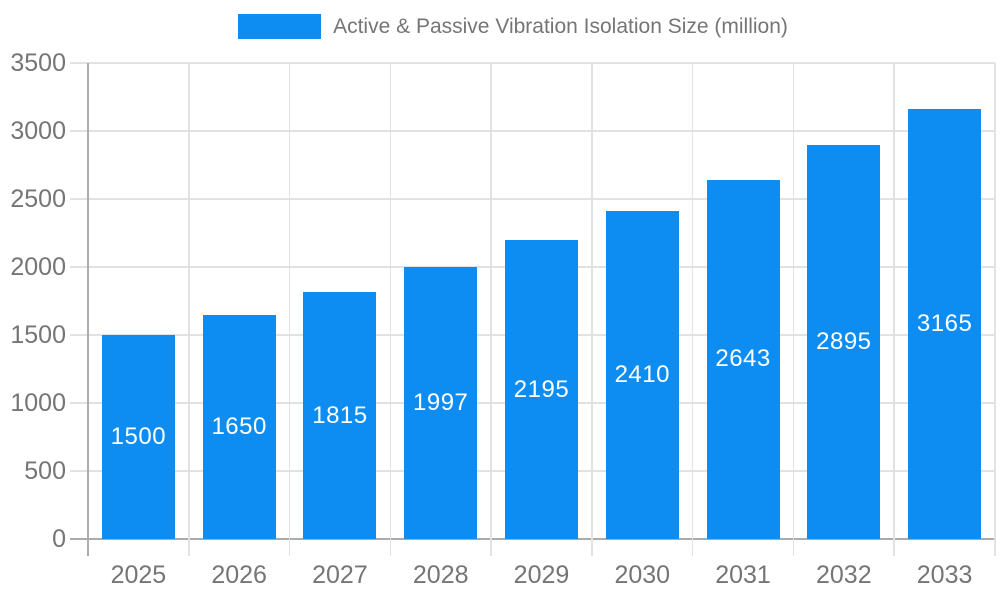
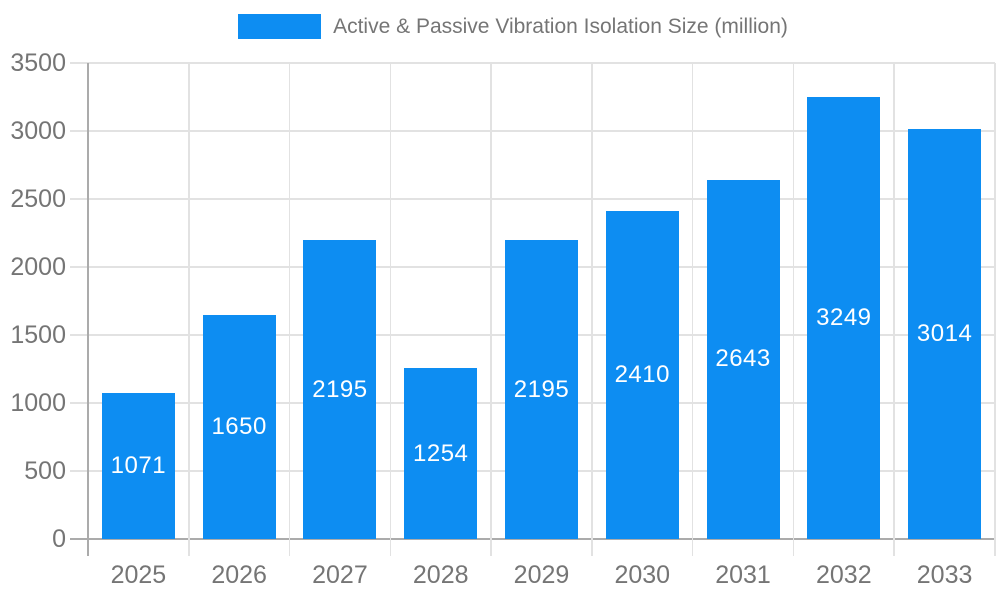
2025: 1500 -> 1071
2027: 1815 -> 2195
2028: 1997 -> 1254
2032: 2895 -> 3249
2033: 3165 -> 3014
